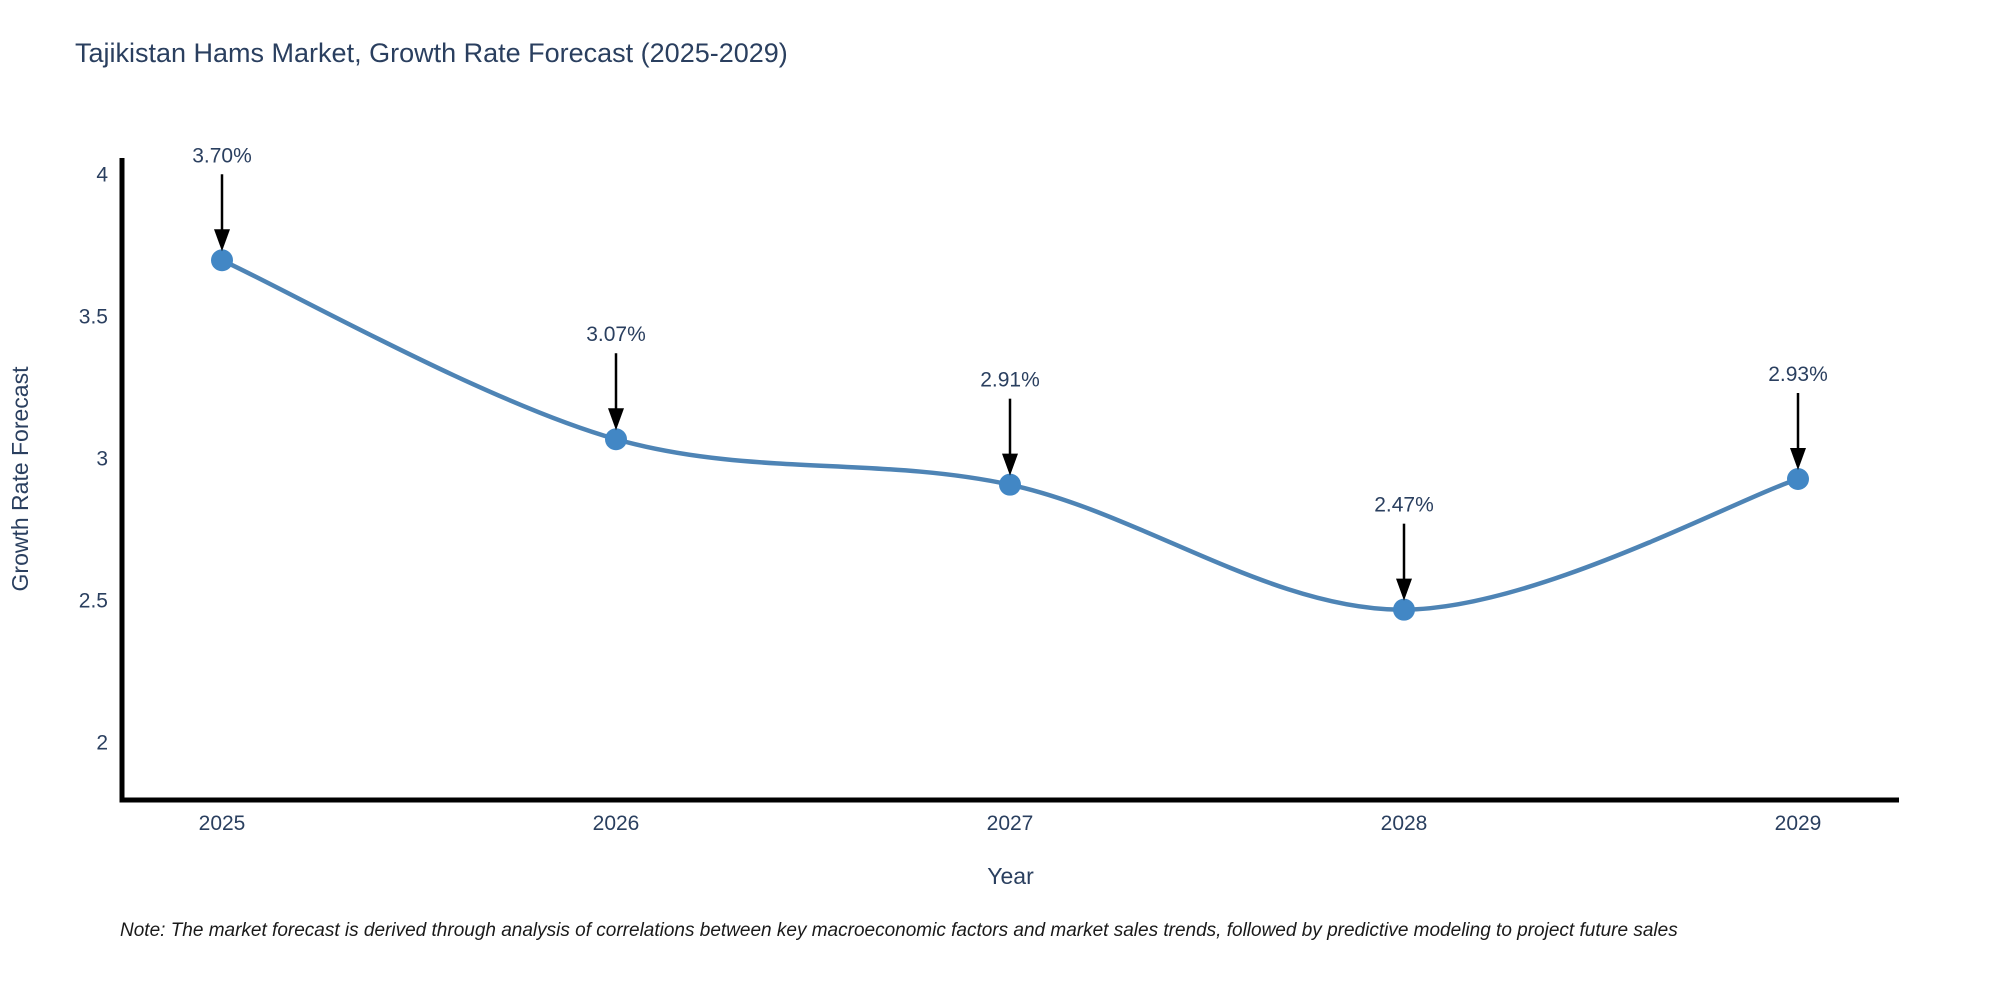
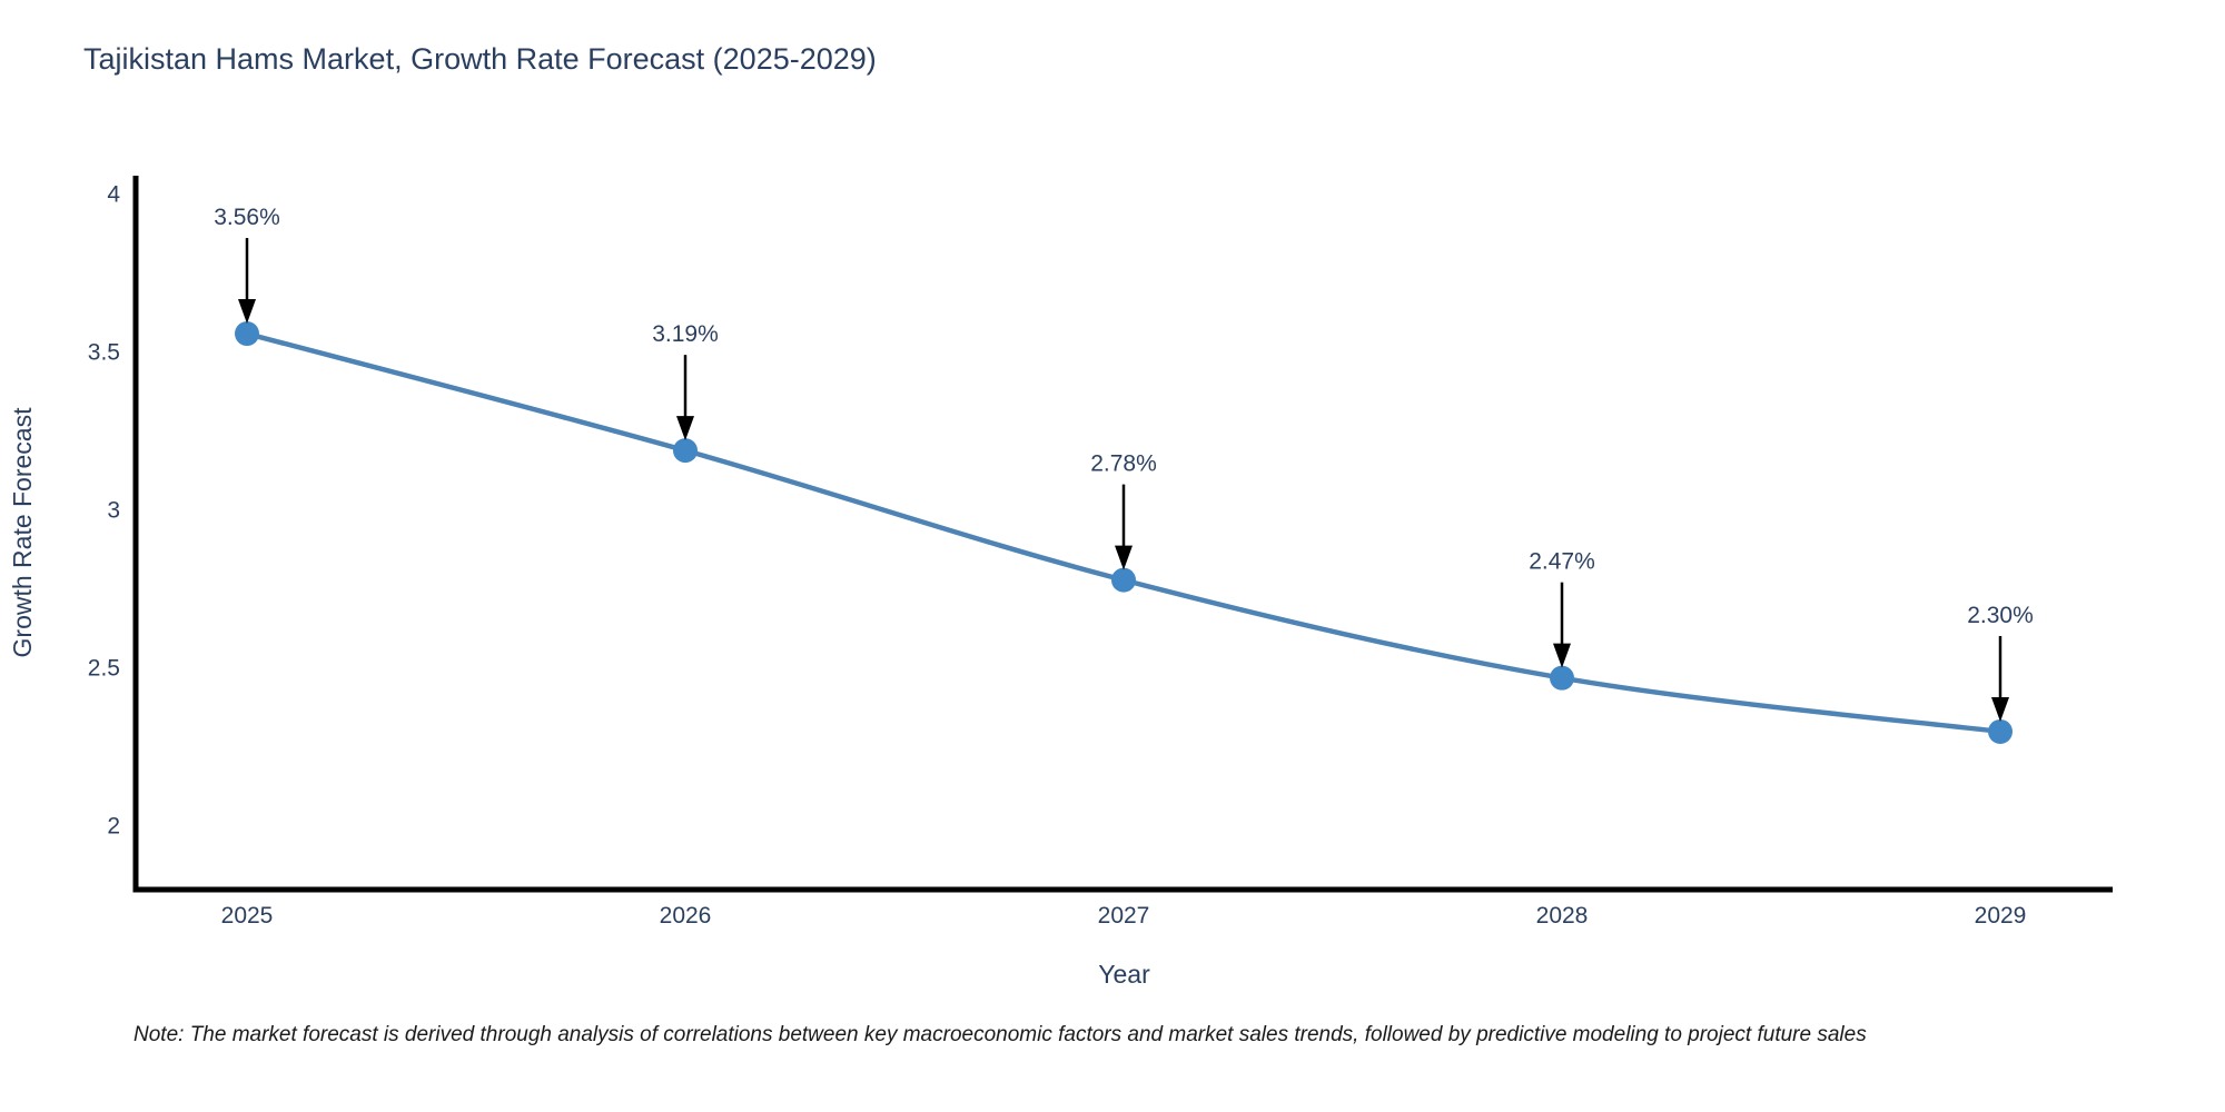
2025: 3.70% -> 3.56%
2026: 3.07% -> 3.19%
2027: 2.91% -> 2.78%
2029: 2.93% -> 2.30%
